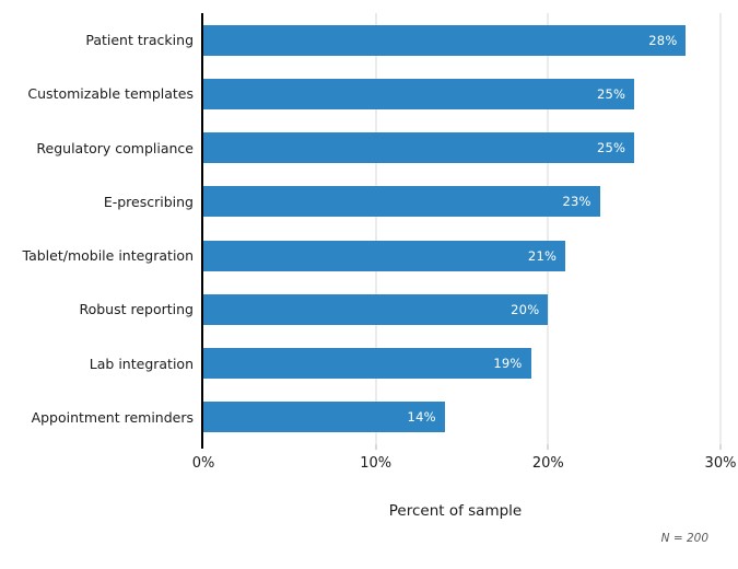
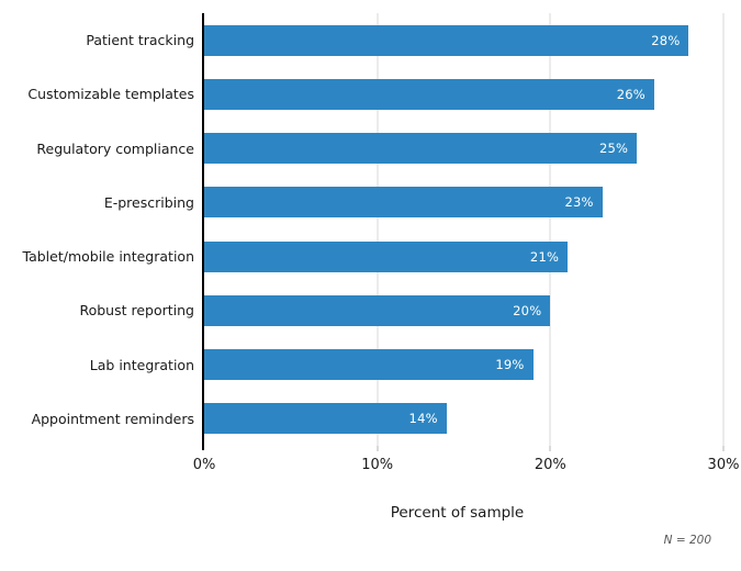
Customizable templates: 25% -> 26%
